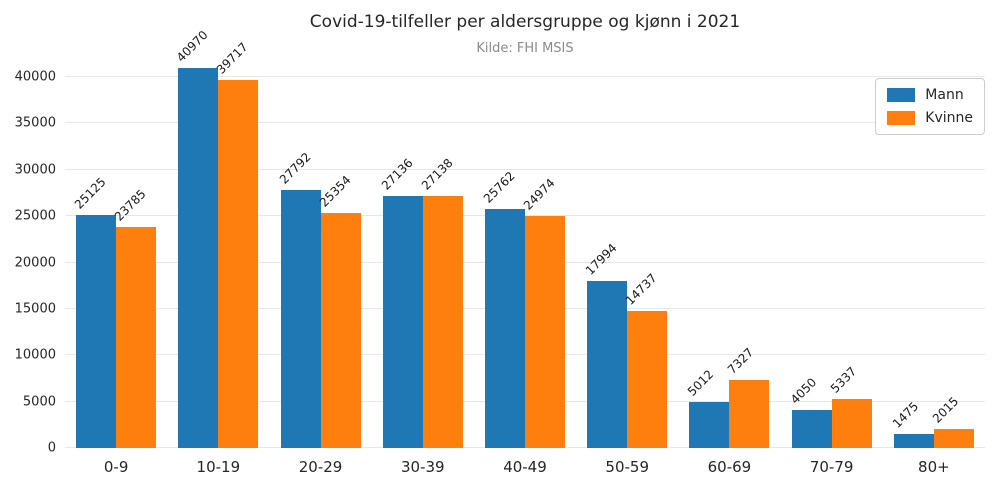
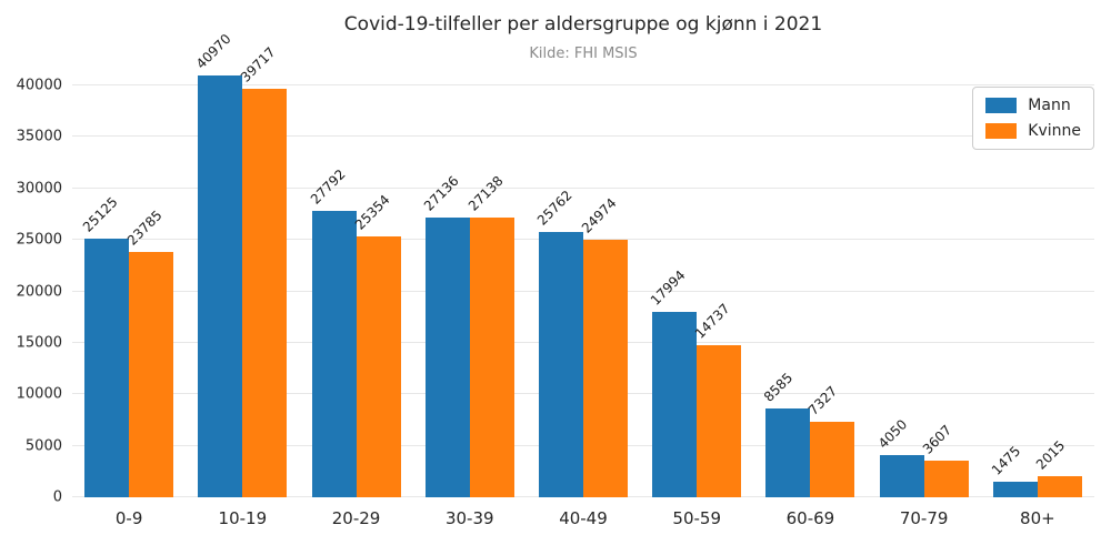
Mann/60-69: 5012 -> 8585
Kvinne/70-79: 5337 -> 3607
